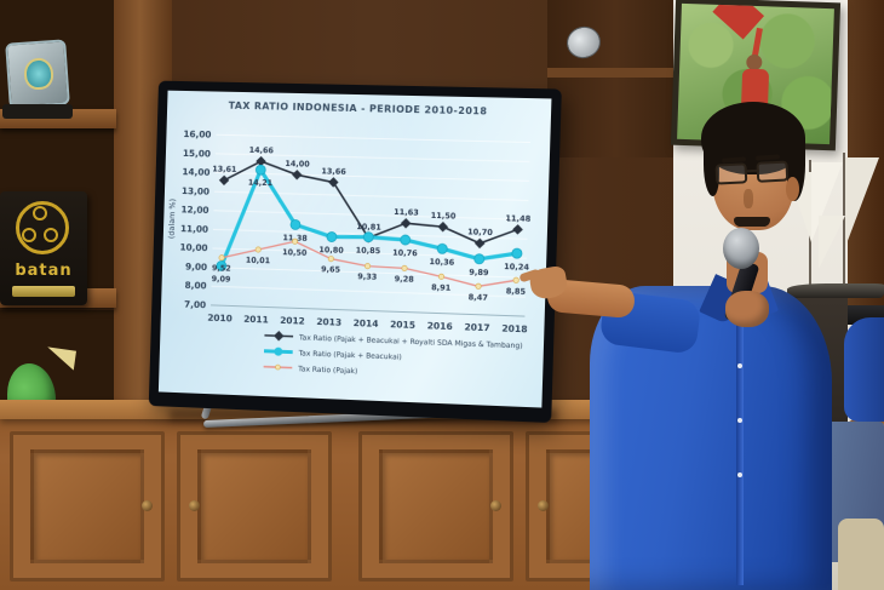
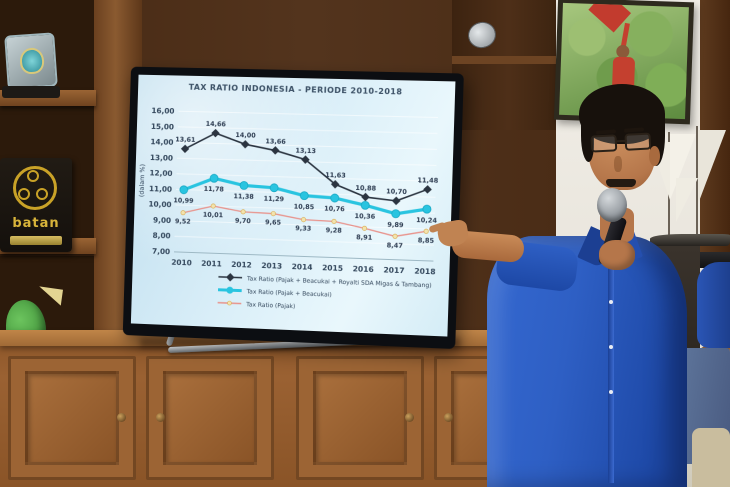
Tax Ratio (Pajak + Beacukai)/2010: 9,09 -> 10,99
Tax Ratio (Pajak + Beacukai)/2011: 14,21 -> 11,78
Tax Ratio (Pajak)/2012: 10,50 -> 9,70
Tax Ratio (Pajak + Beacukai)/2013: 10,80 -> 11,29
Tax Ratio (Pajak + Beacukai + Royalti SDA Migas & Tambang)/2014: 10,81 -> 13,13
Tax Ratio (Pajak + Beacukai + Royalti SDA Migas & Tambang)/2016: 11,50 -> 10,88
